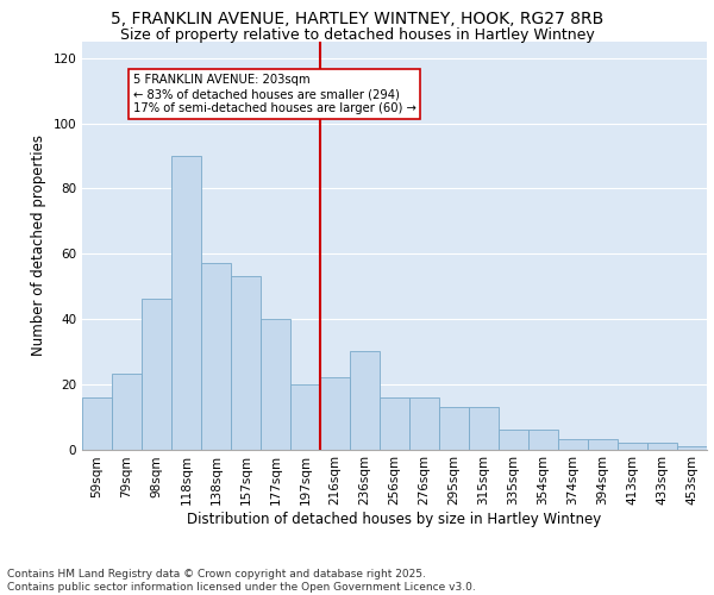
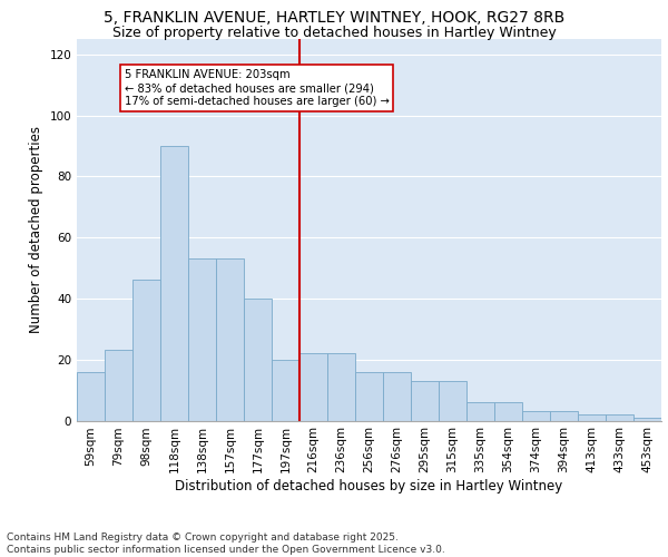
138sqm: 57 -> 53
236sqm: 30 -> 22
